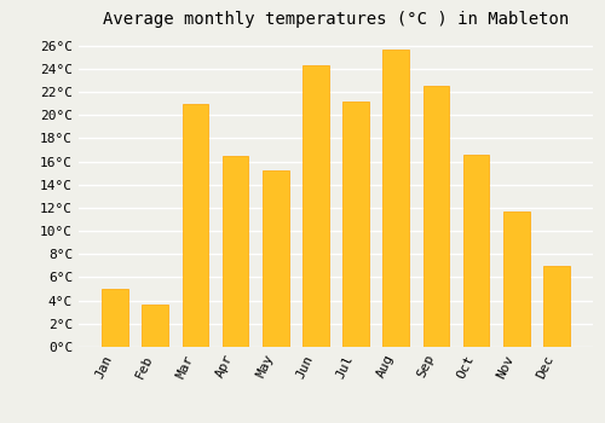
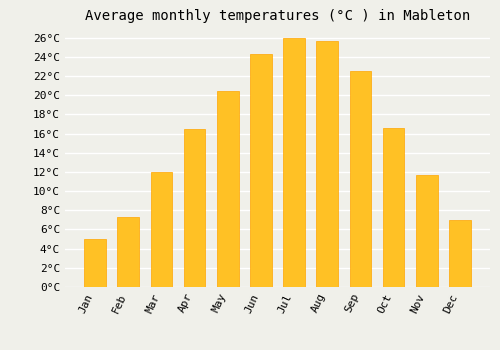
Feb: 3.6°C -> 7.3°C
Mar: 21.0°C -> 12.0°C
May: 15.2°C -> 20.4°C
Jul: 21.2°C -> 26.0°C
